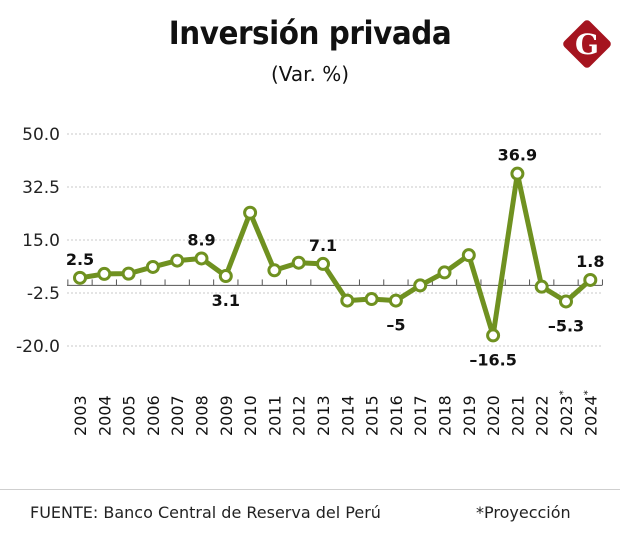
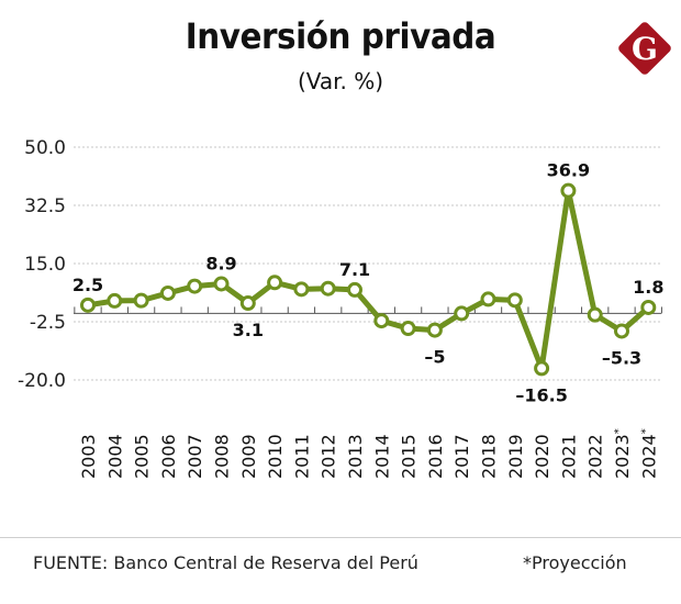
2010: 24 -> 9
2011: 5 -> 7
2014: -5 -> -2
2019: 10 -> 4
